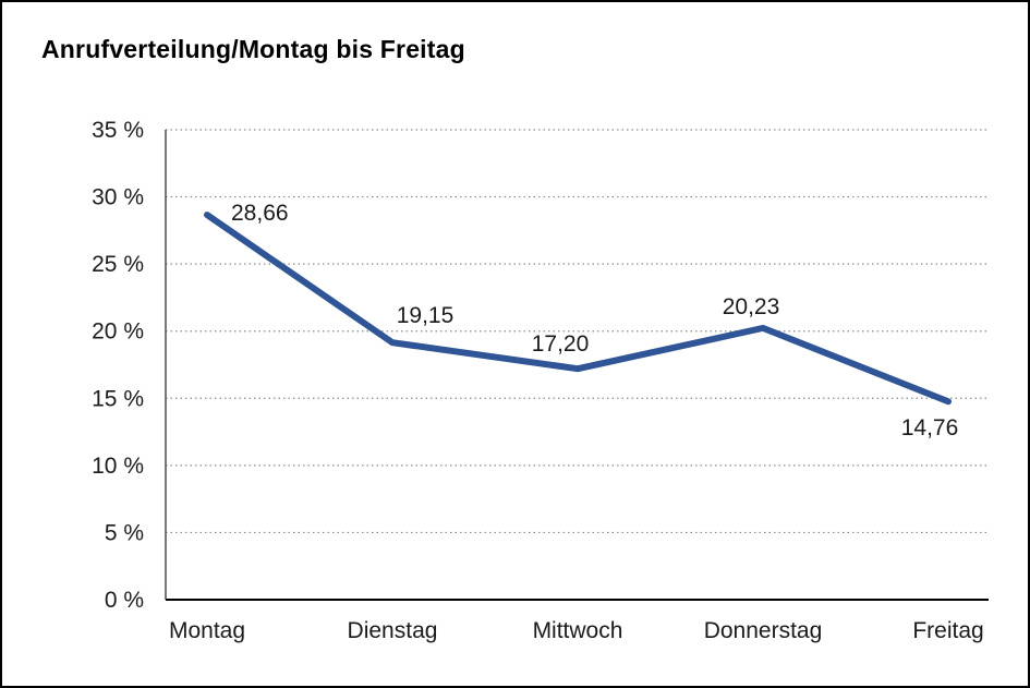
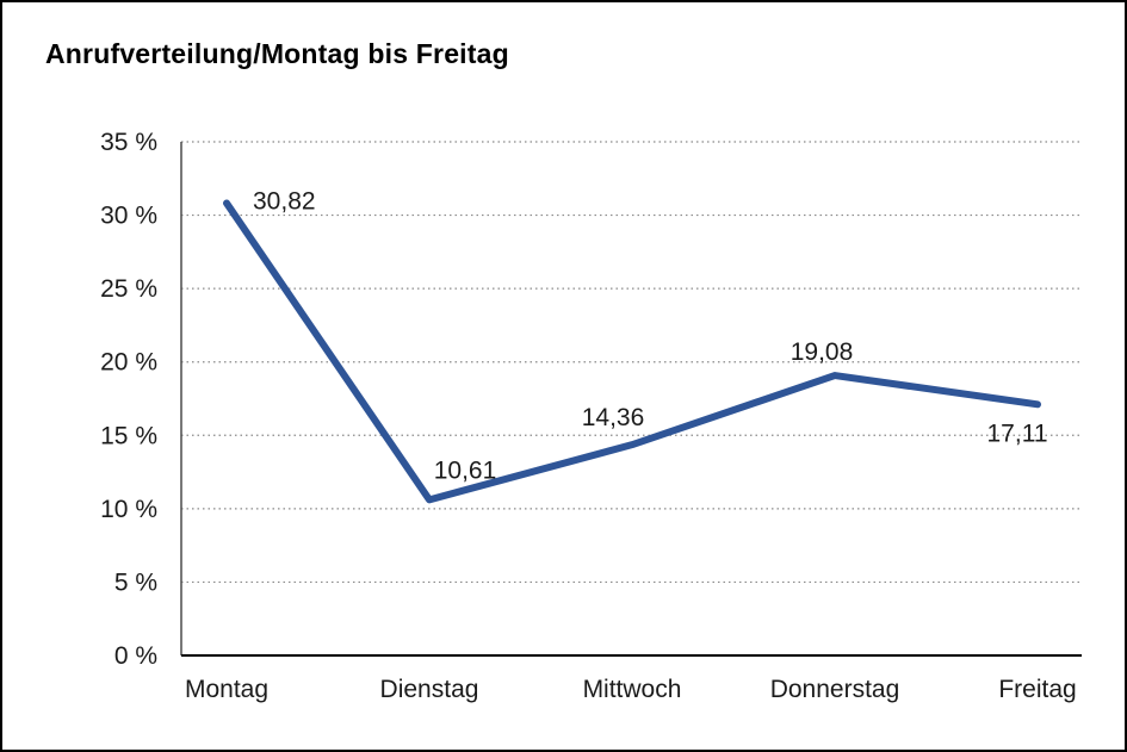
Montag: 28,66 -> 30,82
Dienstag: 19,15 -> 10,61
Mittwoch: 17,20 -> 14,36
Donnerstag: 20,23 -> 19,08
Freitag: 14,76 -> 17,11
